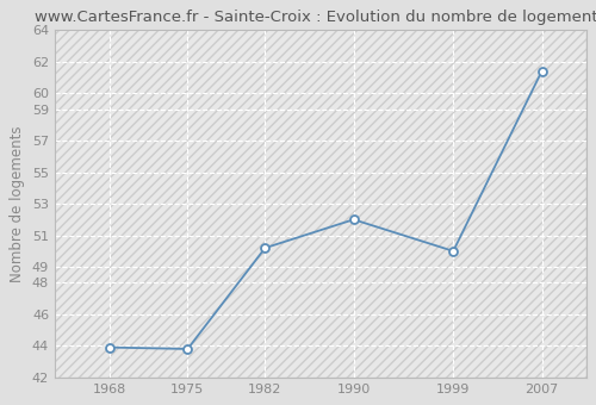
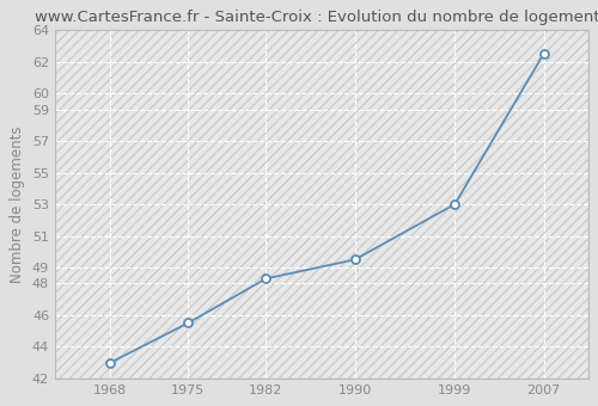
1968: 43.9 -> 43.0
1975: 43.8 -> 45.5
1982: 50.2 -> 48.3
1990: 52.0 -> 49.5
1999: 50.0 -> 53.0
2007: 61.4 -> 62.5
